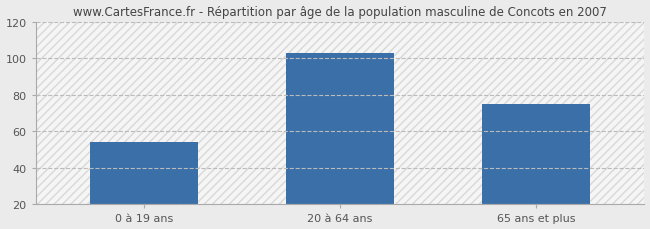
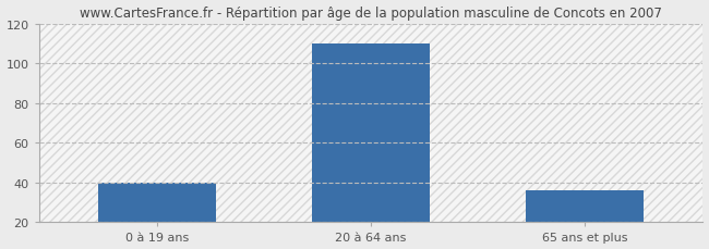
0 à 19 ans: 54 -> 40
20 à 64 ans: 103 -> 110
65 ans et plus: 75 -> 36
